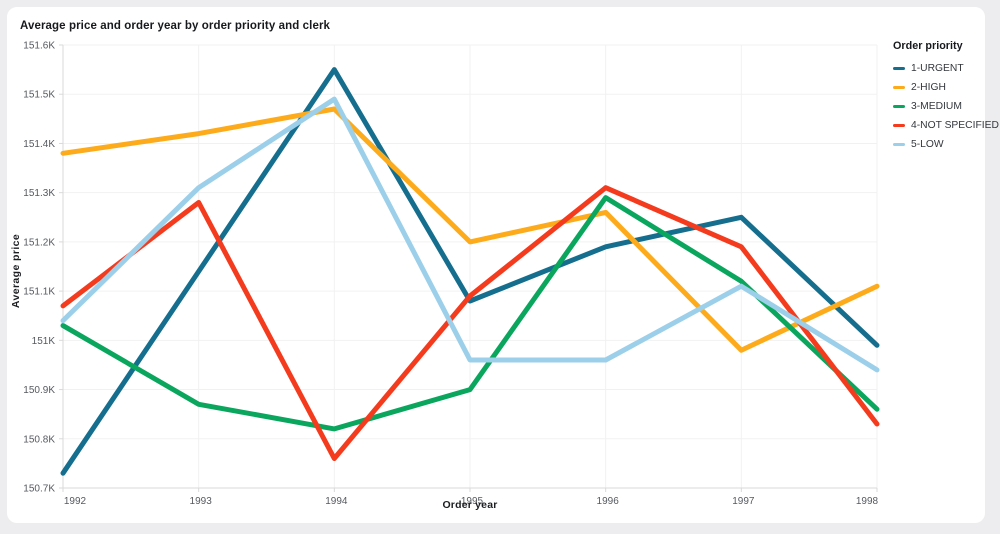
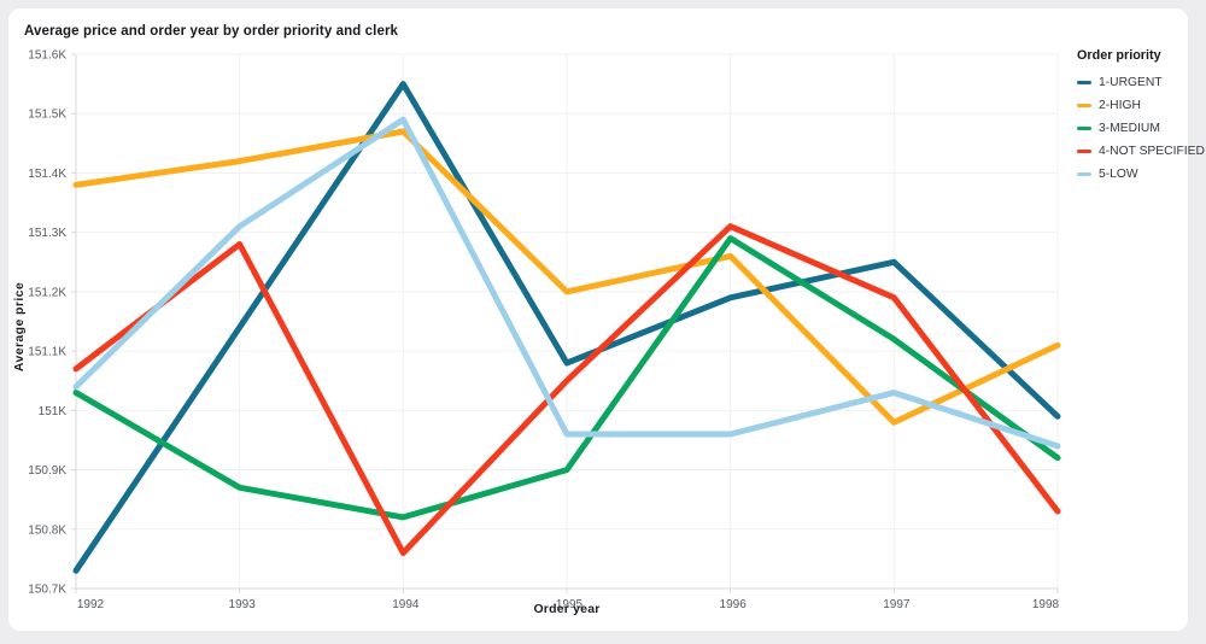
4-NOT SPECIFIED/1995: 151.09K -> 151.05K
5-LOW/1997: 151.11K -> 151.03K
3-MEDIUM/1998: 150.86K -> 150.92K
